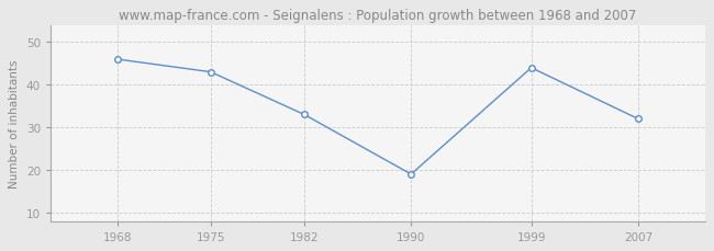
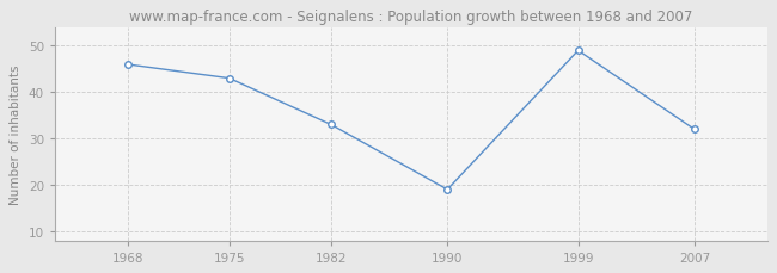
1999: 44 -> 49
